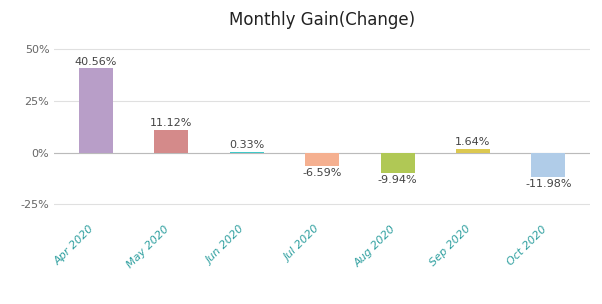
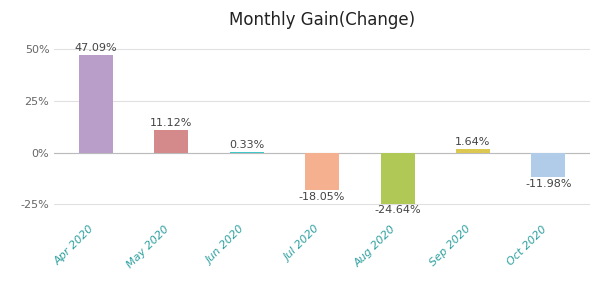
Apr 2020: 40.56% -> 47.09%
Jul 2020: -6.59% -> -18.05%
Aug 2020: -9.94% -> -24.64%
